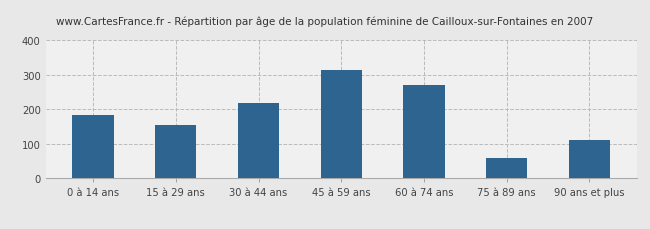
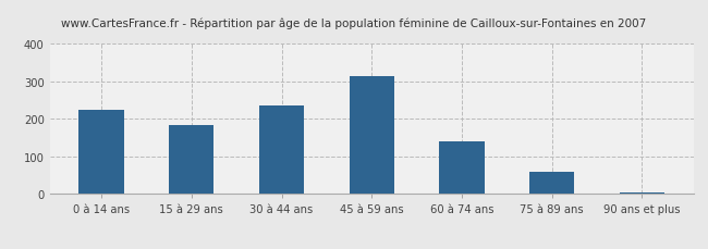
0 à 14 ans: 185 -> 224
15 à 29 ans: 155 -> 184
30 à 44 ans: 220 -> 237
60 à 74 ans: 270 -> 139
90 ans et plus: 110 -> 5
